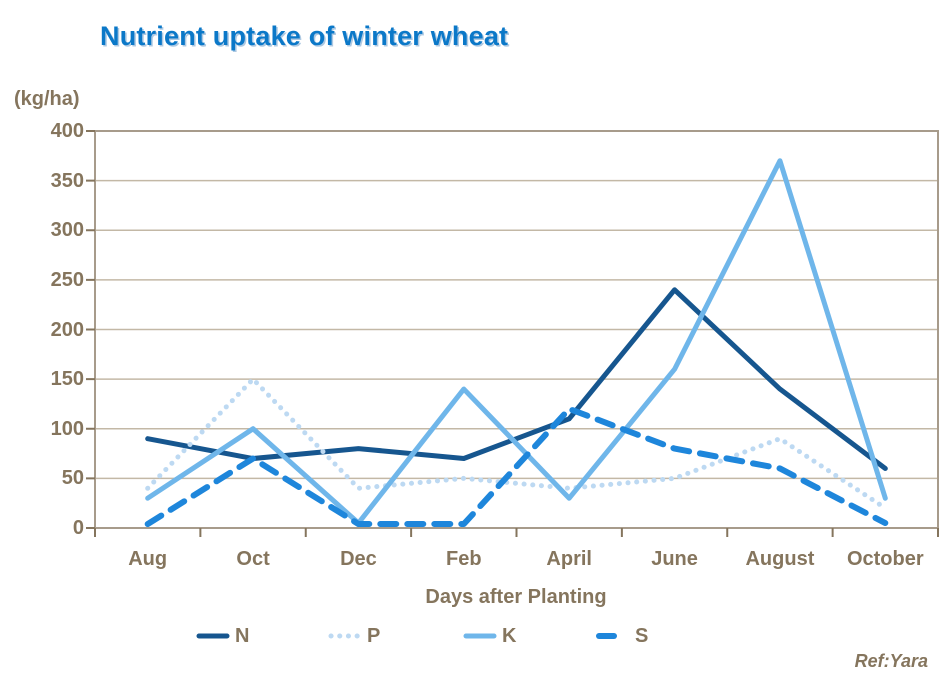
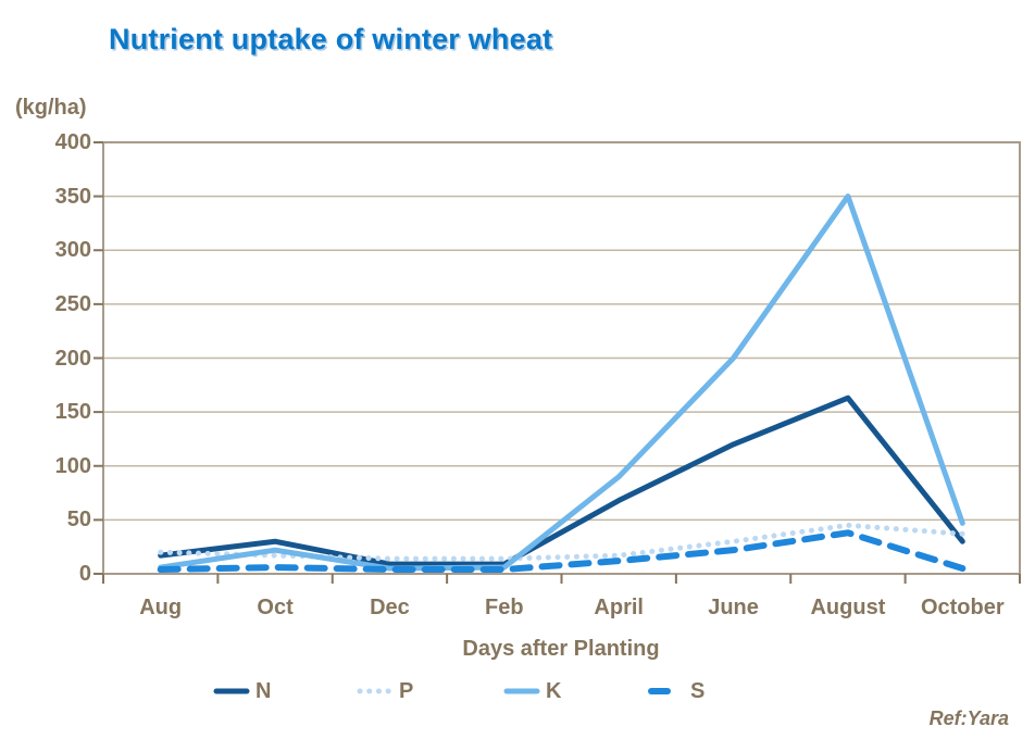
N/Aug: 90 -> 20
P/Aug: 40 -> 20
K/Aug: 30 -> 10
N/Oct: 70 -> 30
P/Oct: 150 -> 20
K/Oct: 100 -> 20
S/Oct: 70 -> 10
N/Dec: 80 -> 10
P/Dec: 40 -> 10
N/Feb: 70 -> 10
P/Feb: 50 -> 10
K/Feb: 140 -> 10
N/April: 110 -> 70
P/April: 40 -> 20
K/April: 30 -> 90
S/April: 120 -> 10
N/June: 240 -> 120
P/June: 50 -> 30
K/June: 160 -> 200
S/June: 80 -> 20
N/August: 140 -> 160
P/August: 90 -> 40
K/August: 370 -> 350
S/August: 60 -> 40
N/October: 60 -> 30
P/October: 20 -> 40
K/October: 30 -> 50
